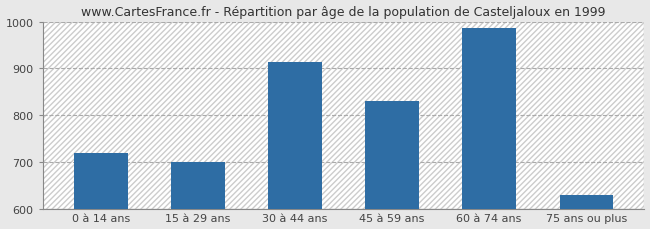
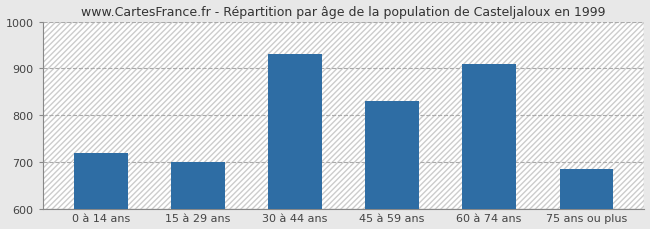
30 à 44 ans: 913 -> 930
60 à 74 ans: 986 -> 910
75 ans ou plus: 629 -> 685
